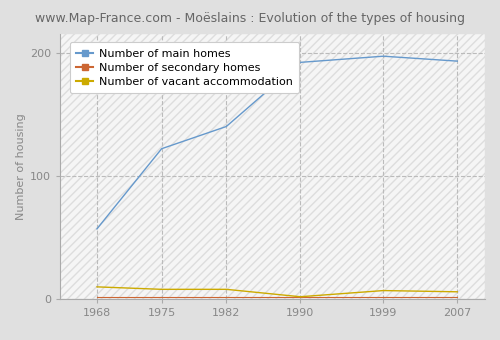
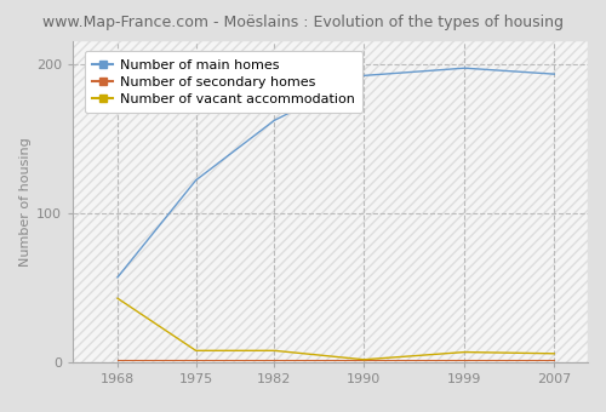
Number of vacant accommodation/1968: 10 -> 43
Number of main homes/1982: 140 -> 162
